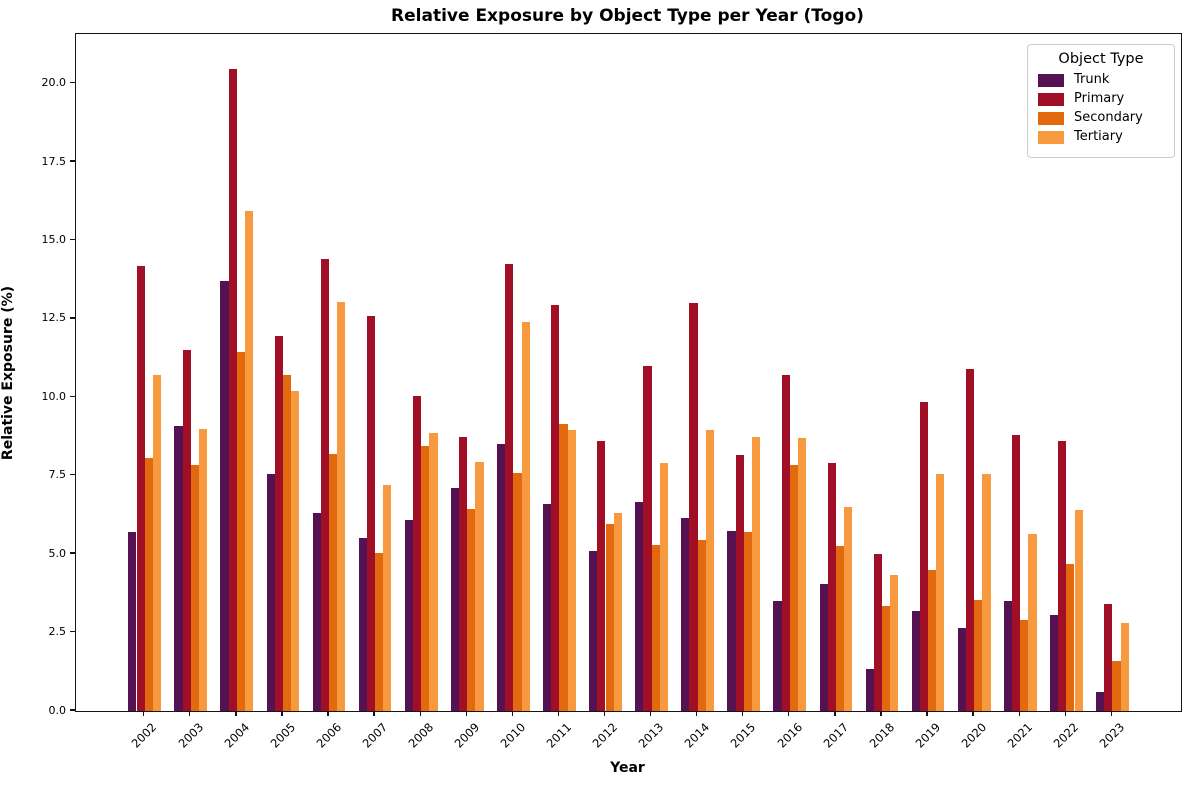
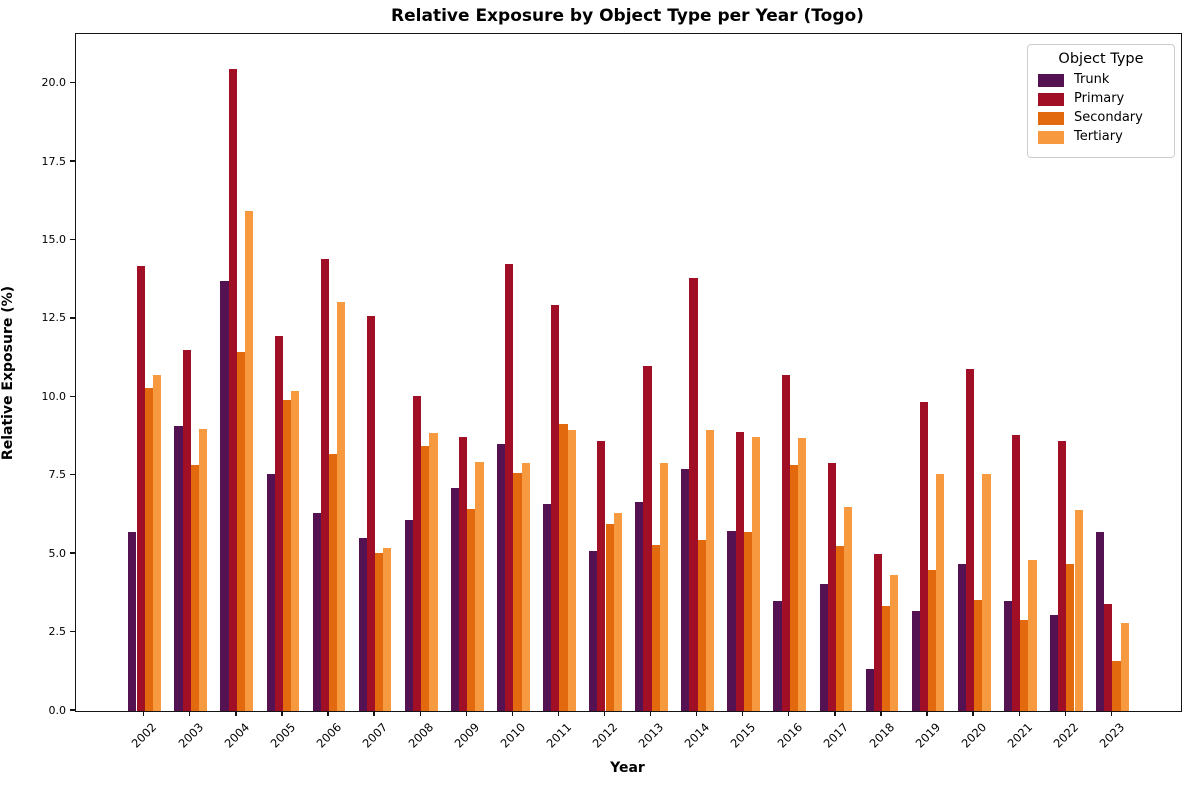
Secondary/2002: 8.1 -> 10.3
Secondary/2005: 10.7 -> 9.9
Tertiary/2007: 7.2 -> 5.2
Tertiary/2010: 12.4 -> 7.9
Trunk/2014: 6.2 -> 7.7
Primary/2014: 13.0 -> 13.8
Primary/2015: 8.2 -> 8.9
Trunk/2020: 2.6 -> 4.7
Tertiary/2021: 5.7 -> 4.8
Trunk/2023: 0.6 -> 5.7
